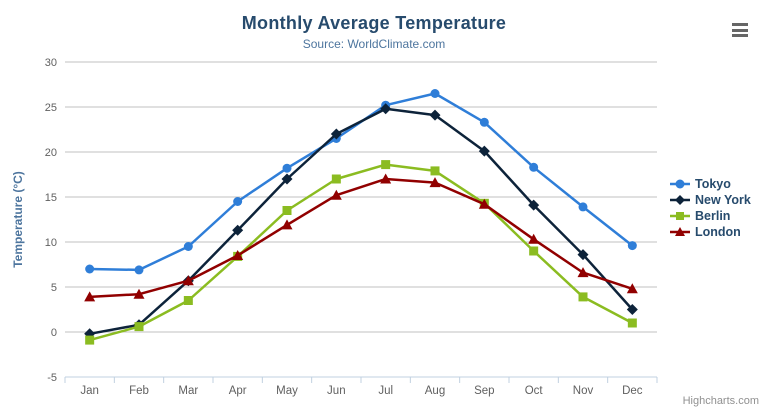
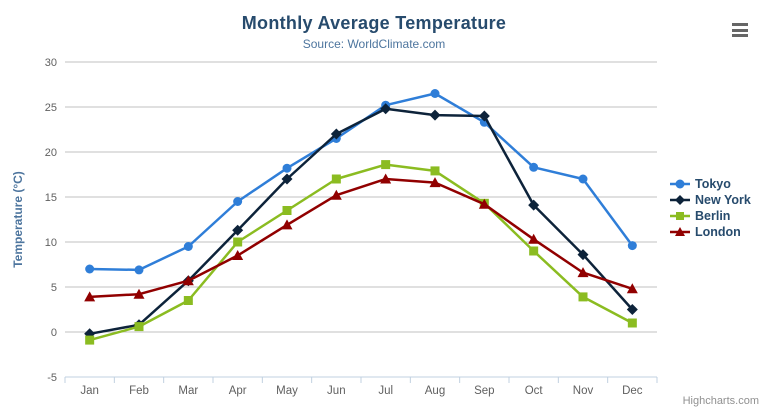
Berlin/Apr: 8 -> 10
New York/Sep: 20 -> 24
Tokyo/Nov: 14 -> 17
